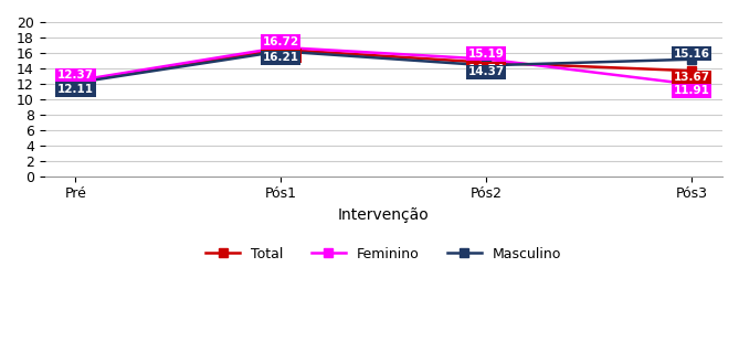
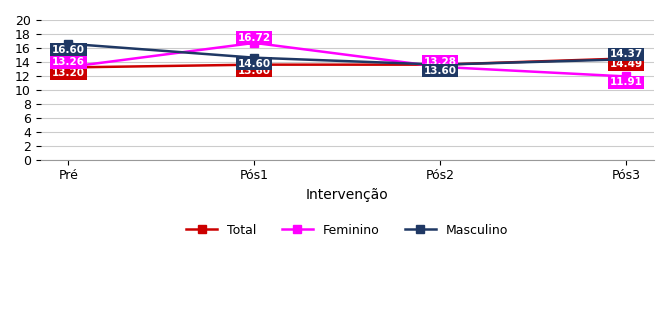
Total/Pré: 12.2 -> 13.2
Feminino/Pré: 12.37 -> 13.26
Masculino/Pré: 12.1 -> 16.6
Total/Pós1: 16.4 -> 13.6
Masculino/Pós1: 16.2 -> 14.6
Total/Pós2: 14.7 -> 13.6
Feminino/Pós2: 15.19 -> 13.28
Masculino/Pós2: 14.4 -> 13.6
Total/Pós3: 13.67 -> 14.49
Masculino/Pós3: 15.16 -> 14.37
